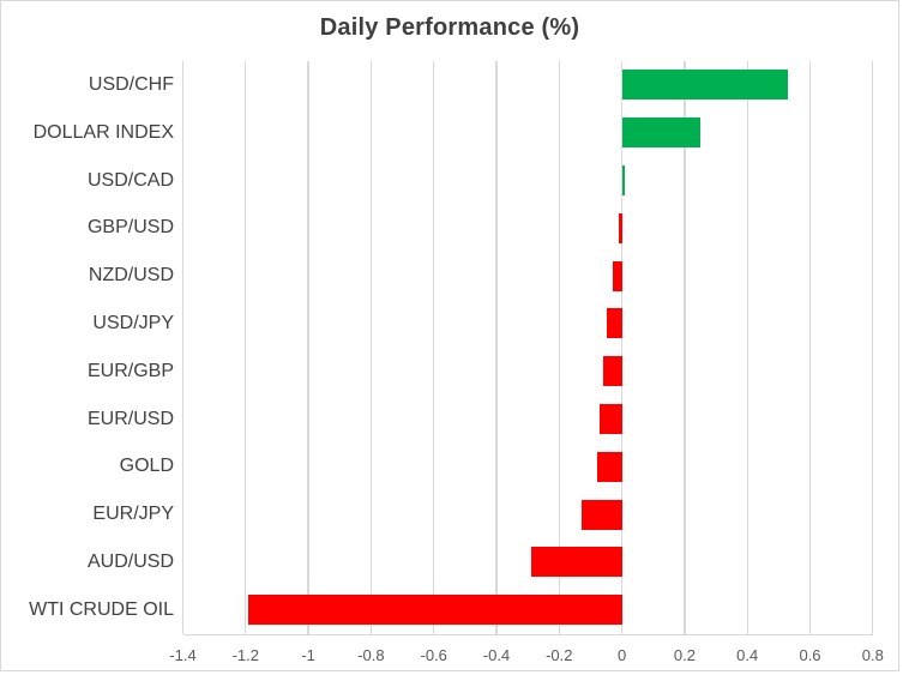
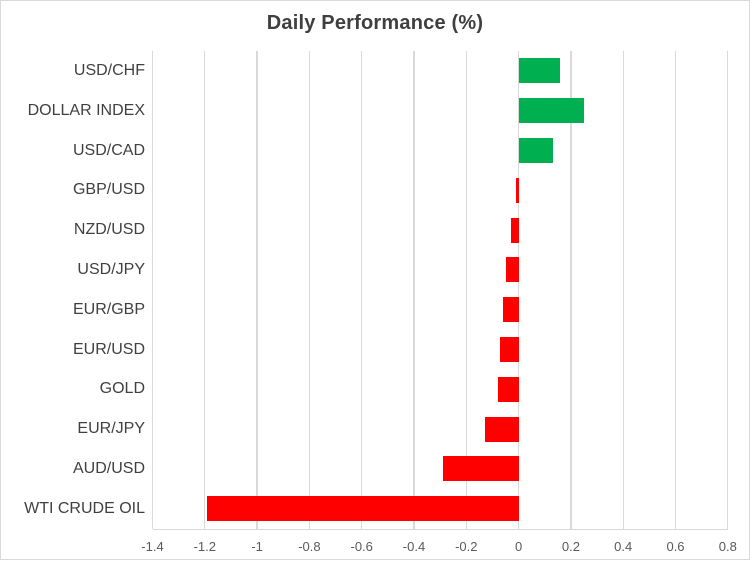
USD/CHF: 0.53 -> 0.16
USD/CAD: 0.01 -> 0.13
